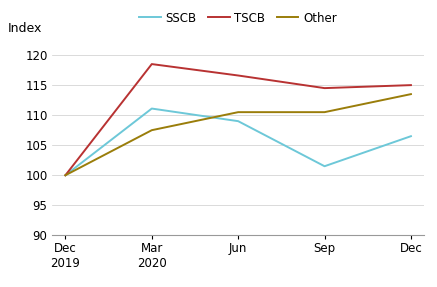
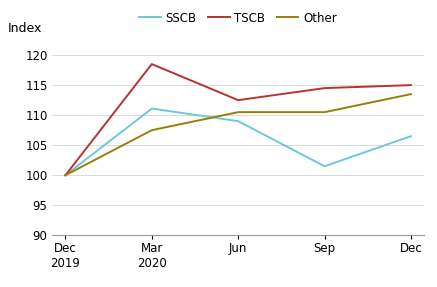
TSCB/Jun: 116.6 -> 112.5
